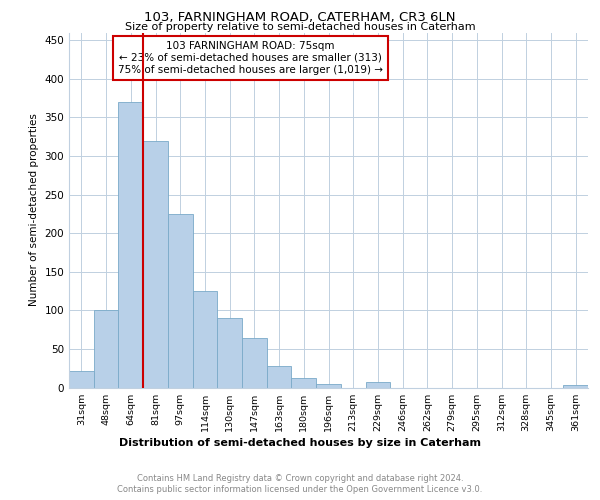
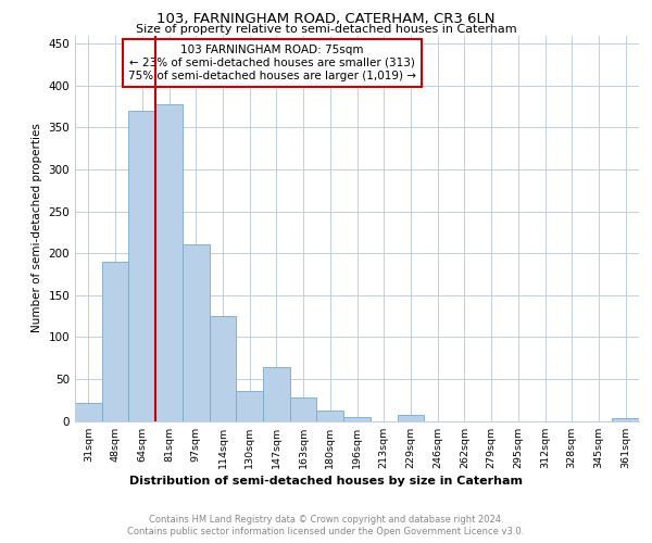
48sqm: 100 -> 190
81sqm: 320 -> 378
97sqm: 225 -> 210
130sqm: 90 -> 36
